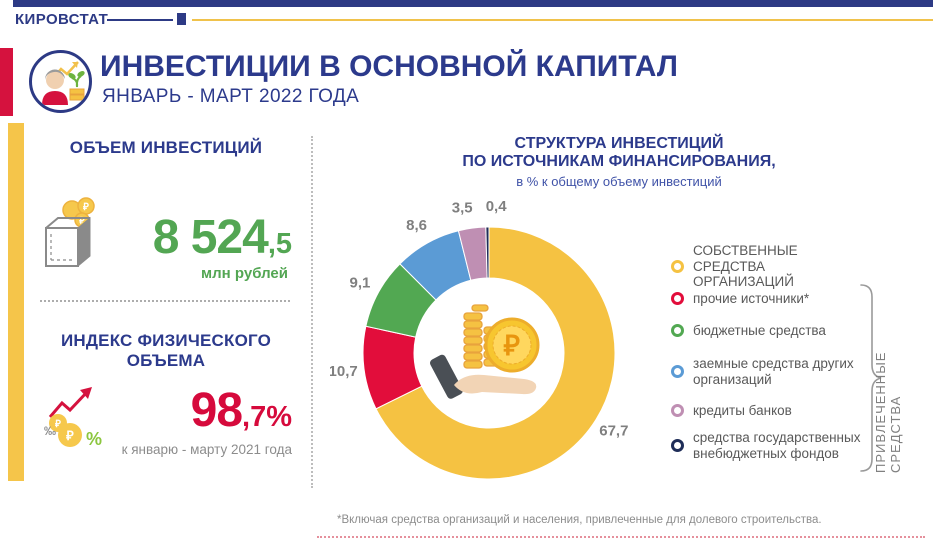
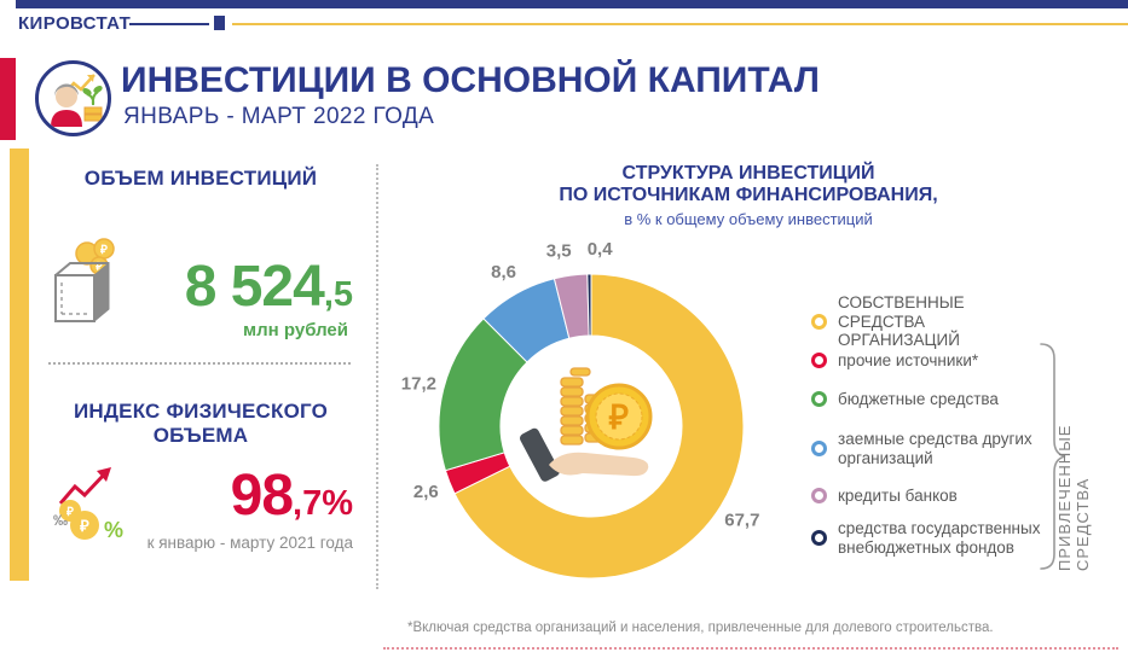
прочие источники*: 10,7 -> 2,6
бюджетные средства: 9,1 -> 17,2
